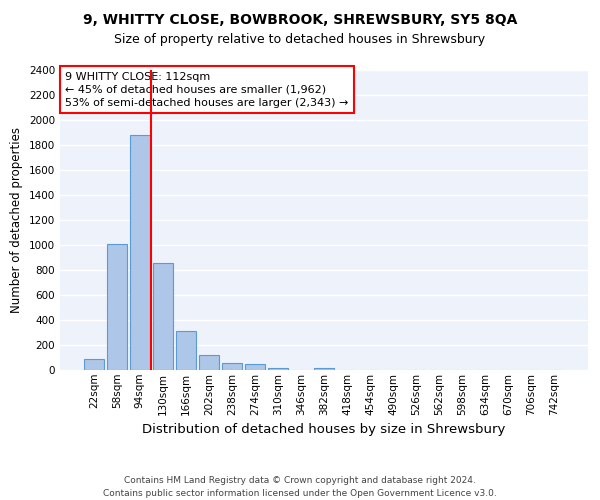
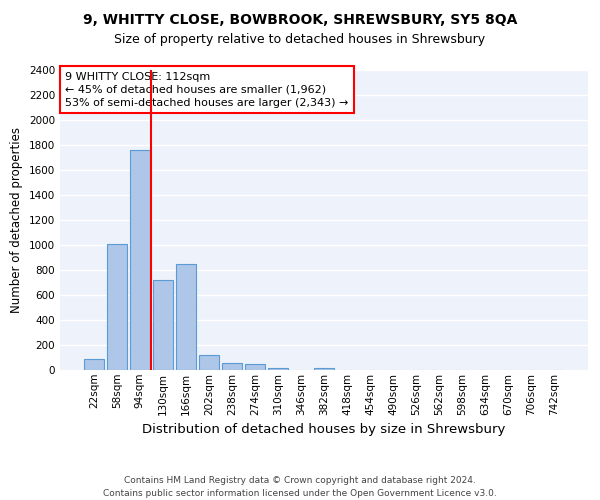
94sqm: 1880 -> 1760
130sqm: 860 -> 720
166sqm: 310 -> 850
